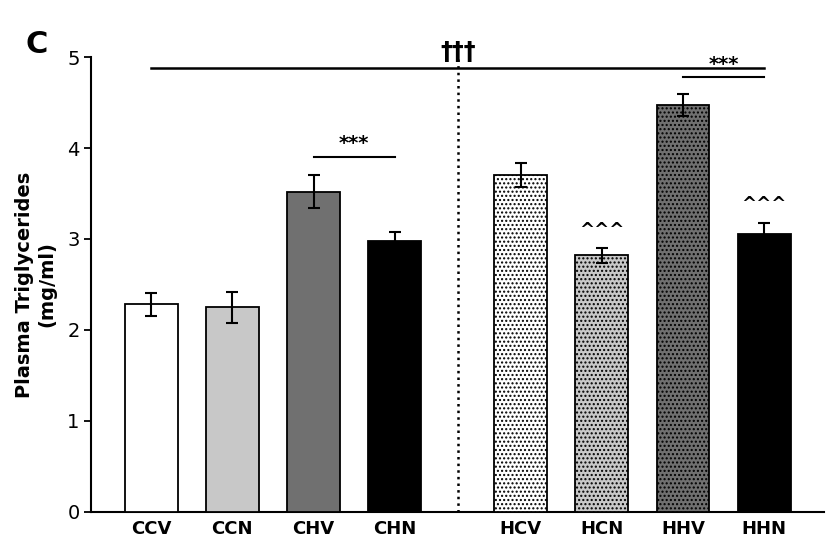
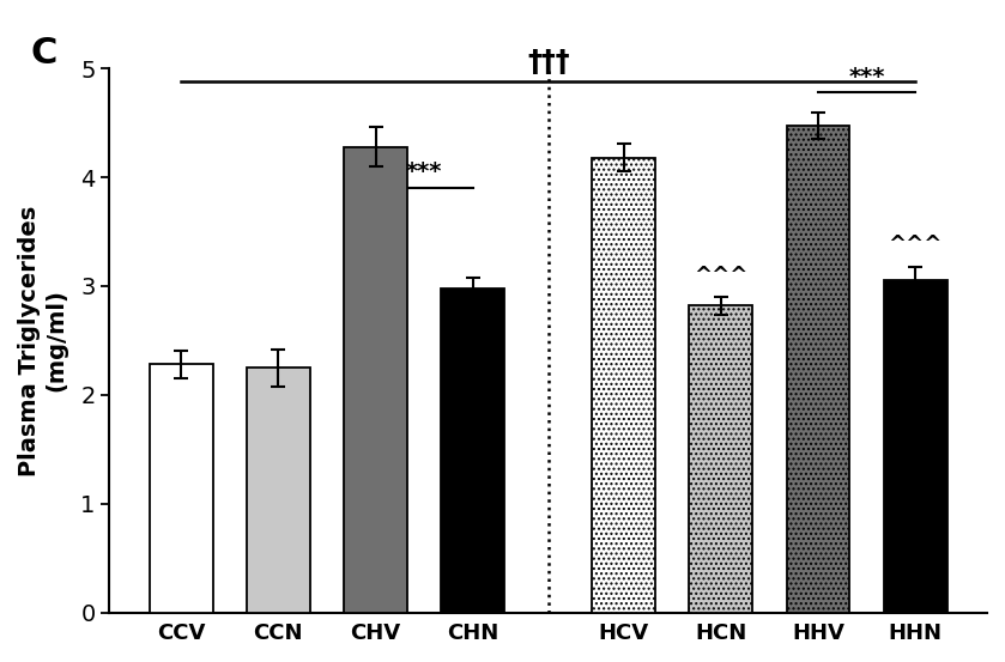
CHV: 3.52 -> 4.28
HCV: 3.70 -> 4.18
